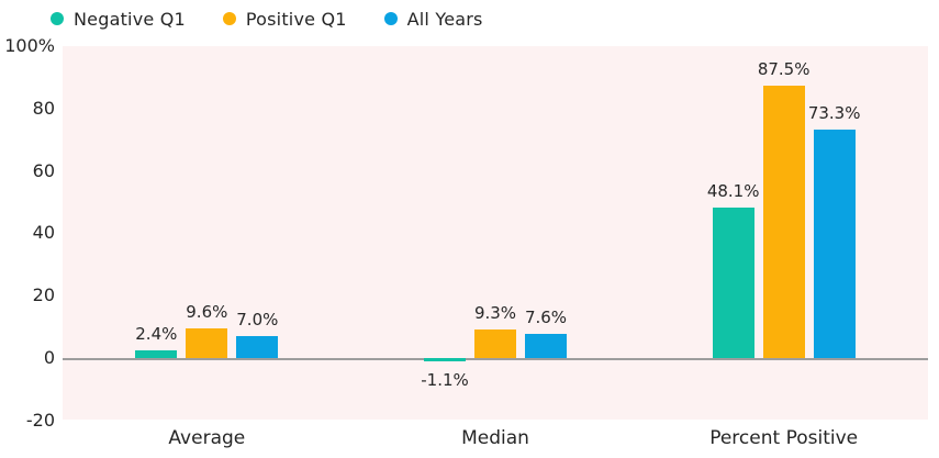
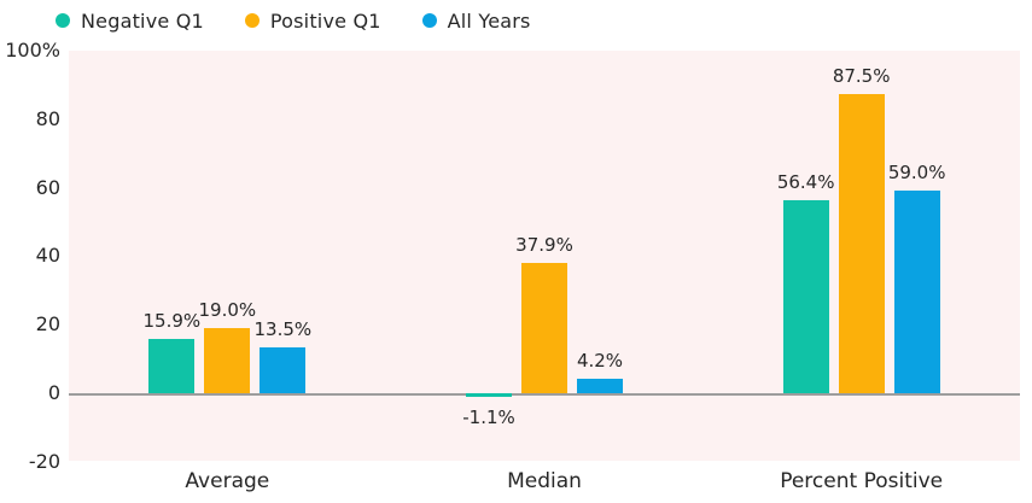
Negative Q1/Average: 2.4% -> 15.9%
Positive Q1/Average: 9.6% -> 19.0%
All Years/Average: 7.0% -> 13.5%
Positive Q1/Median: 9.3% -> 37.9%
All Years/Median: 7.6% -> 4.2%
Negative Q1/Percent Positive: 48.1% -> 56.4%
All Years/Percent Positive: 73.3% -> 59.0%
